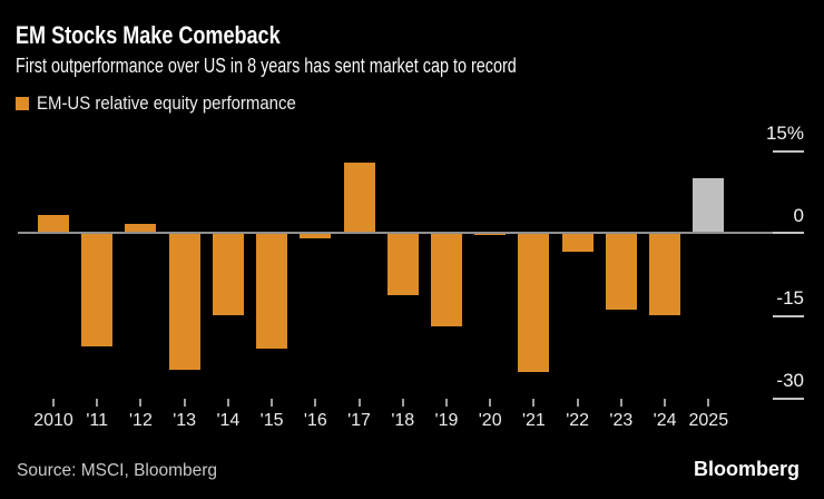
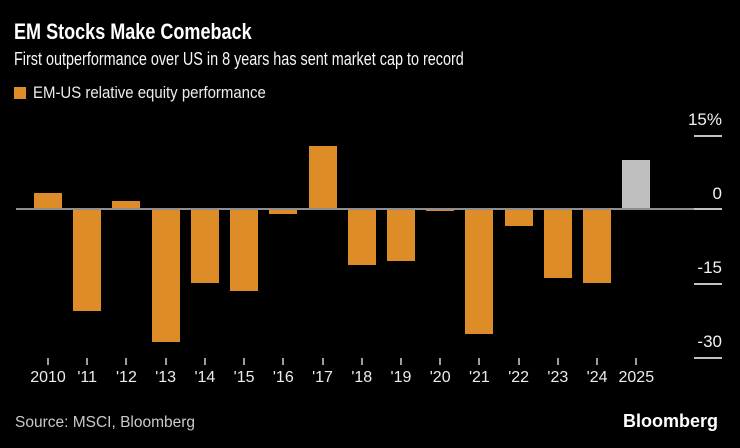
'13: -25% -> -27%
'15: -21% -> -17%
'19: -17% -> -11%
